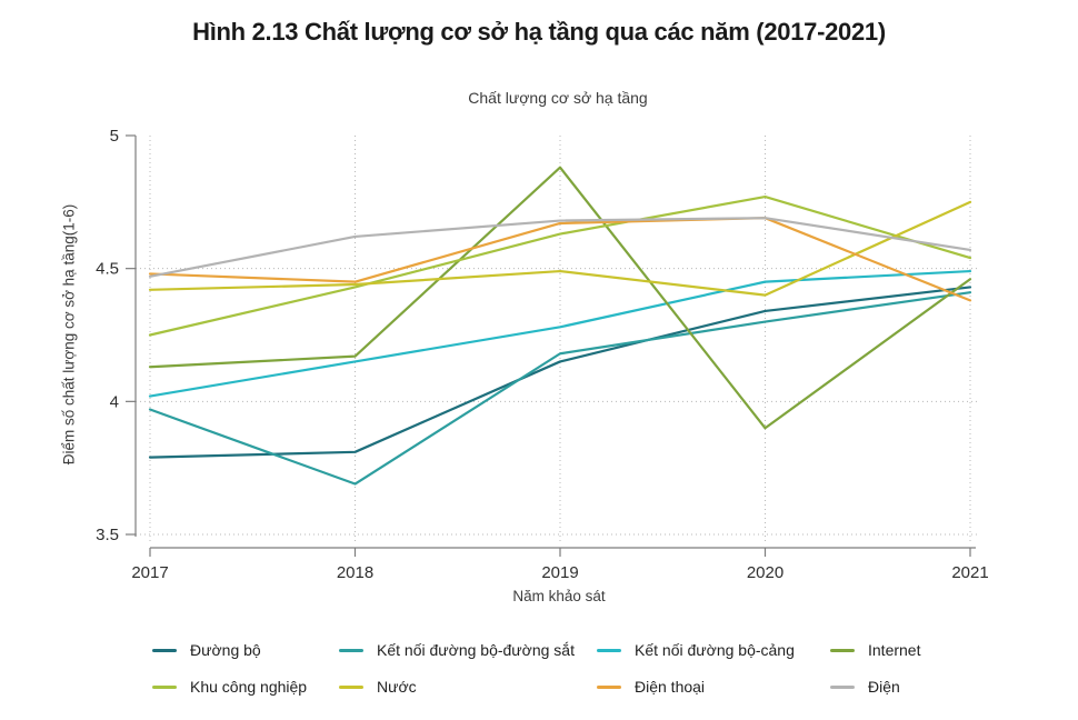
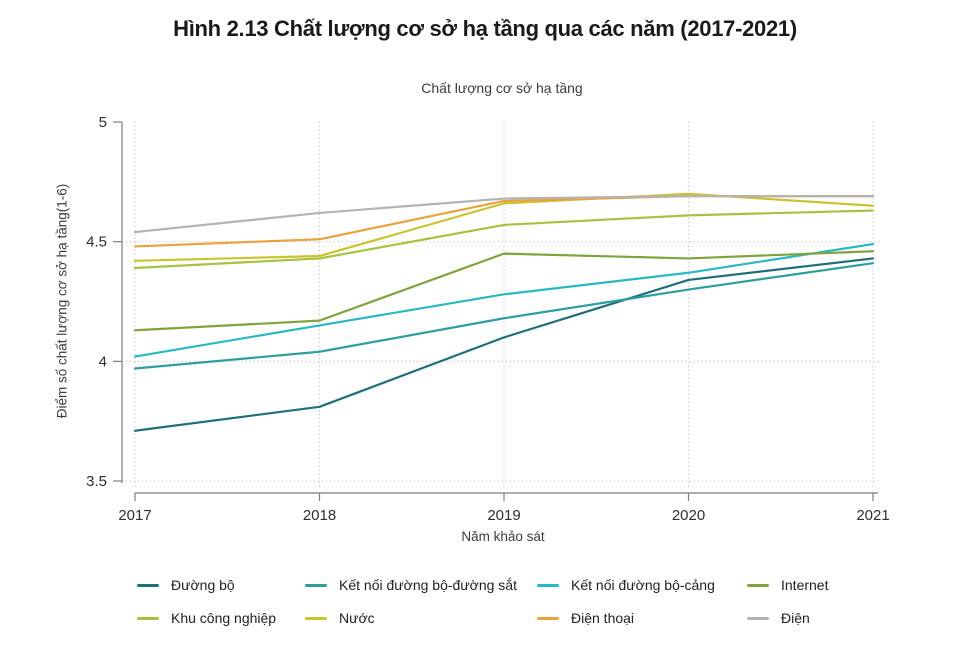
Đường bộ/2017: 3.79 -> 3.71
Khu công nghiệp/2017: 4.25 -> 4.39
Điện/2017: 4.47 -> 4.54
Kết nối đường bộ-đường sắt/2018: 3.69 -> 4.04
Điện thoại/2018: 4.45 -> 4.51
Đường bộ/2019: 4.15 -> 4.10
Internet/2019: 4.88 -> 4.45
Khu công nghiệp/2019: 4.63 -> 4.57
Nước/2019: 4.49 -> 4.66
Kết nối đường bộ-cảng/2020: 4.45 -> 4.37
Internet/2020: 3.90 -> 4.43
Khu công nghiệp/2020: 4.77 -> 4.61
Nước/2020: 4.40 -> 4.70
Khu công nghiệp/2021: 4.54 -> 4.63
Nước/2021: 4.75 -> 4.65
Điện thoại/2021: 4.38 -> 4.69
Điện/2021: 4.57 -> 4.69
